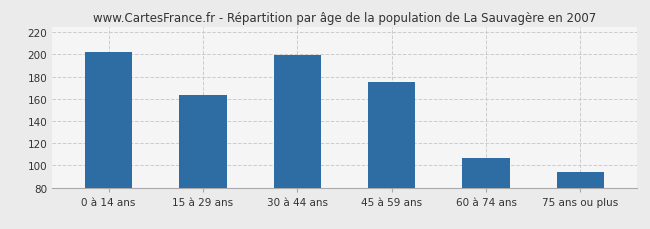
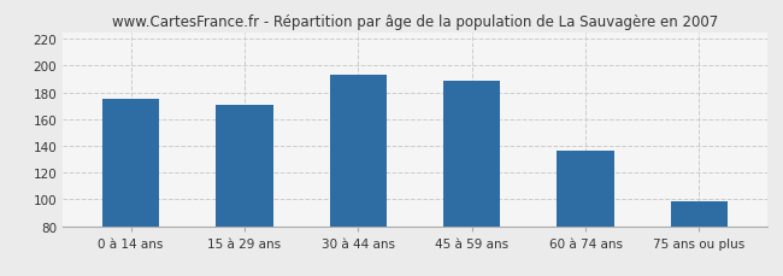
0 à 14 ans: 202 -> 175
15 à 29 ans: 163 -> 171
30 à 44 ans: 199 -> 193
45 à 59 ans: 175 -> 189
60 à 74 ans: 107 -> 136
75 ans ou plus: 94 -> 99
